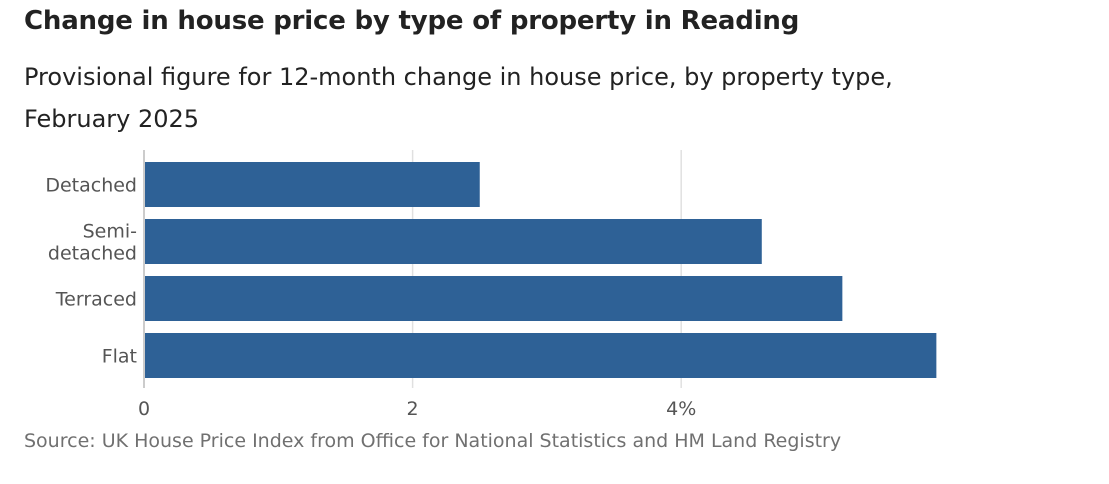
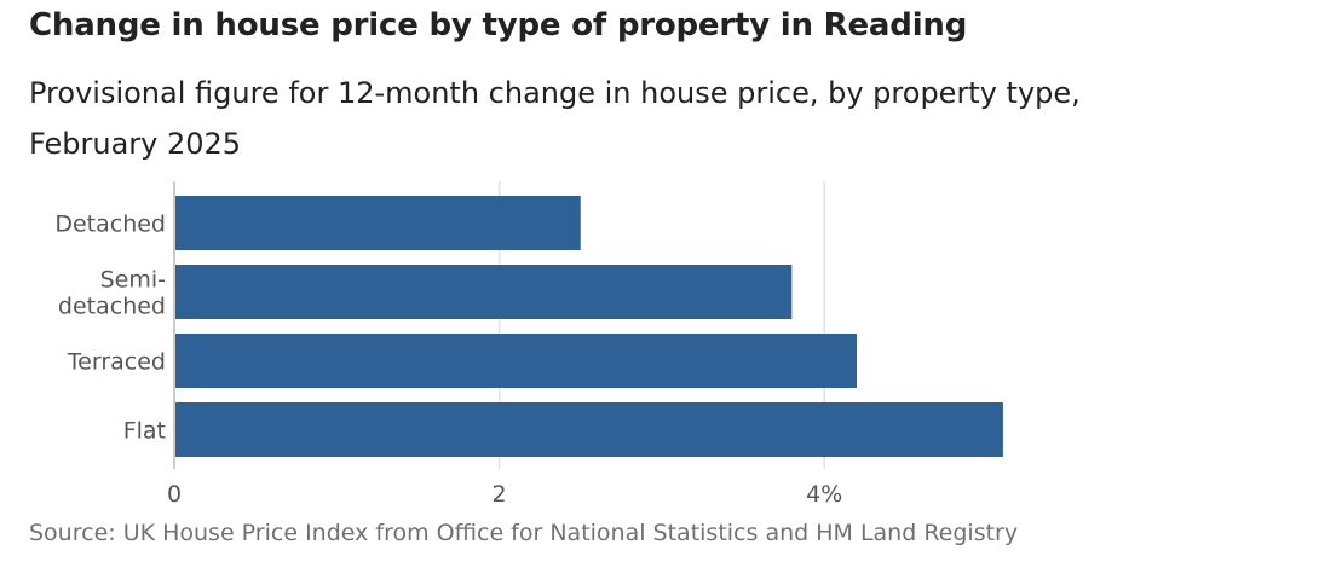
Semi-detached: 4.6% -> 3.8%
Terraced: 5.2% -> 4.2%
Flat: 5.9% -> 5.1%
